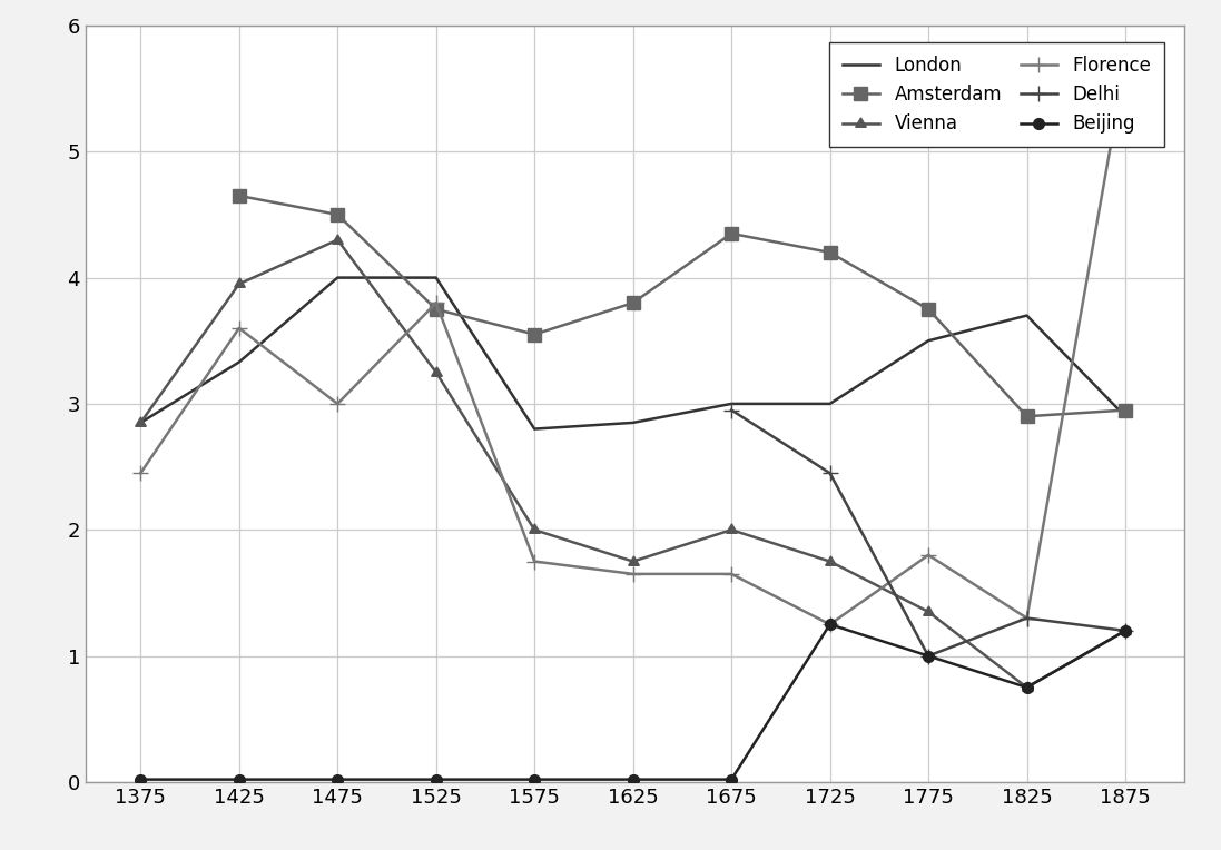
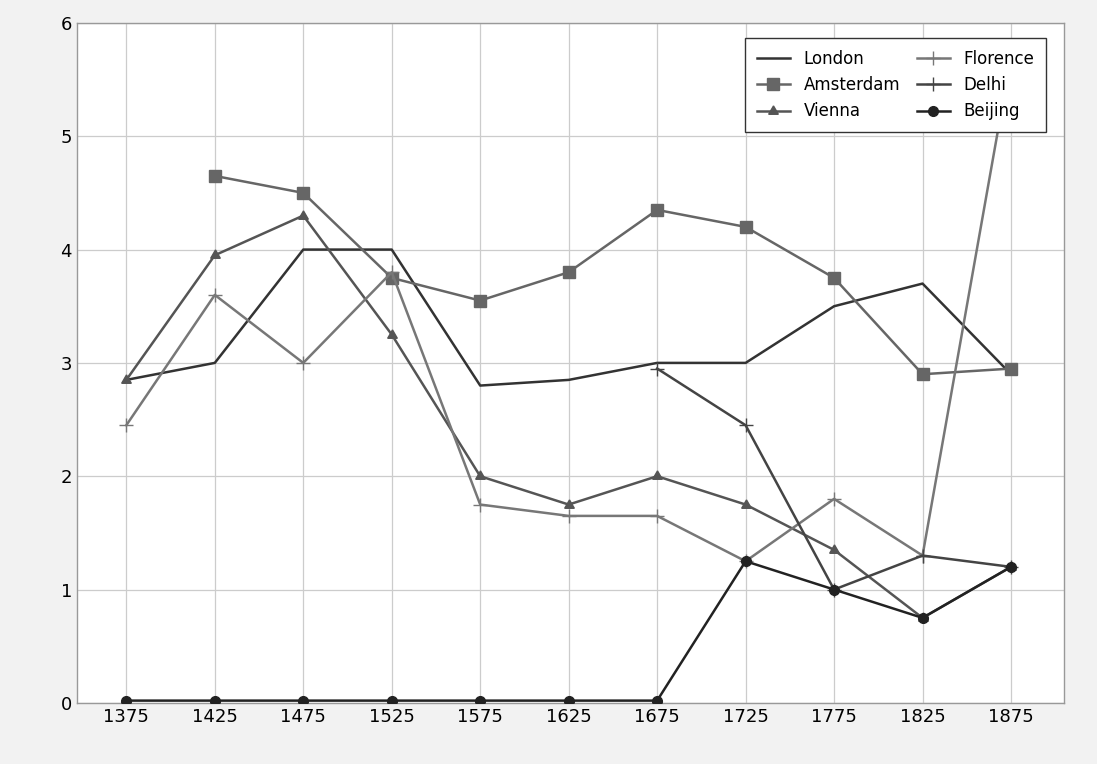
London/1425: 3.33 -> 3.00
